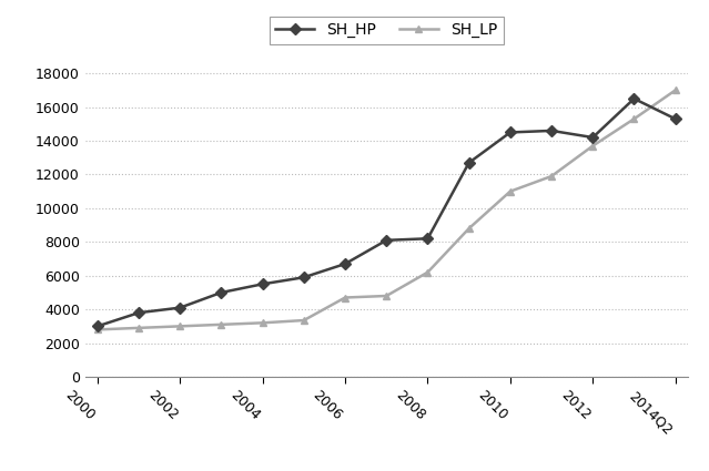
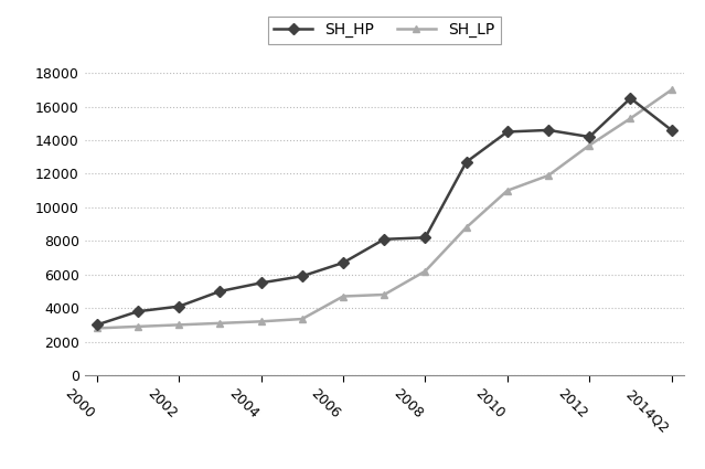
SH_HP/2014Q2: 15300 -> 14600
